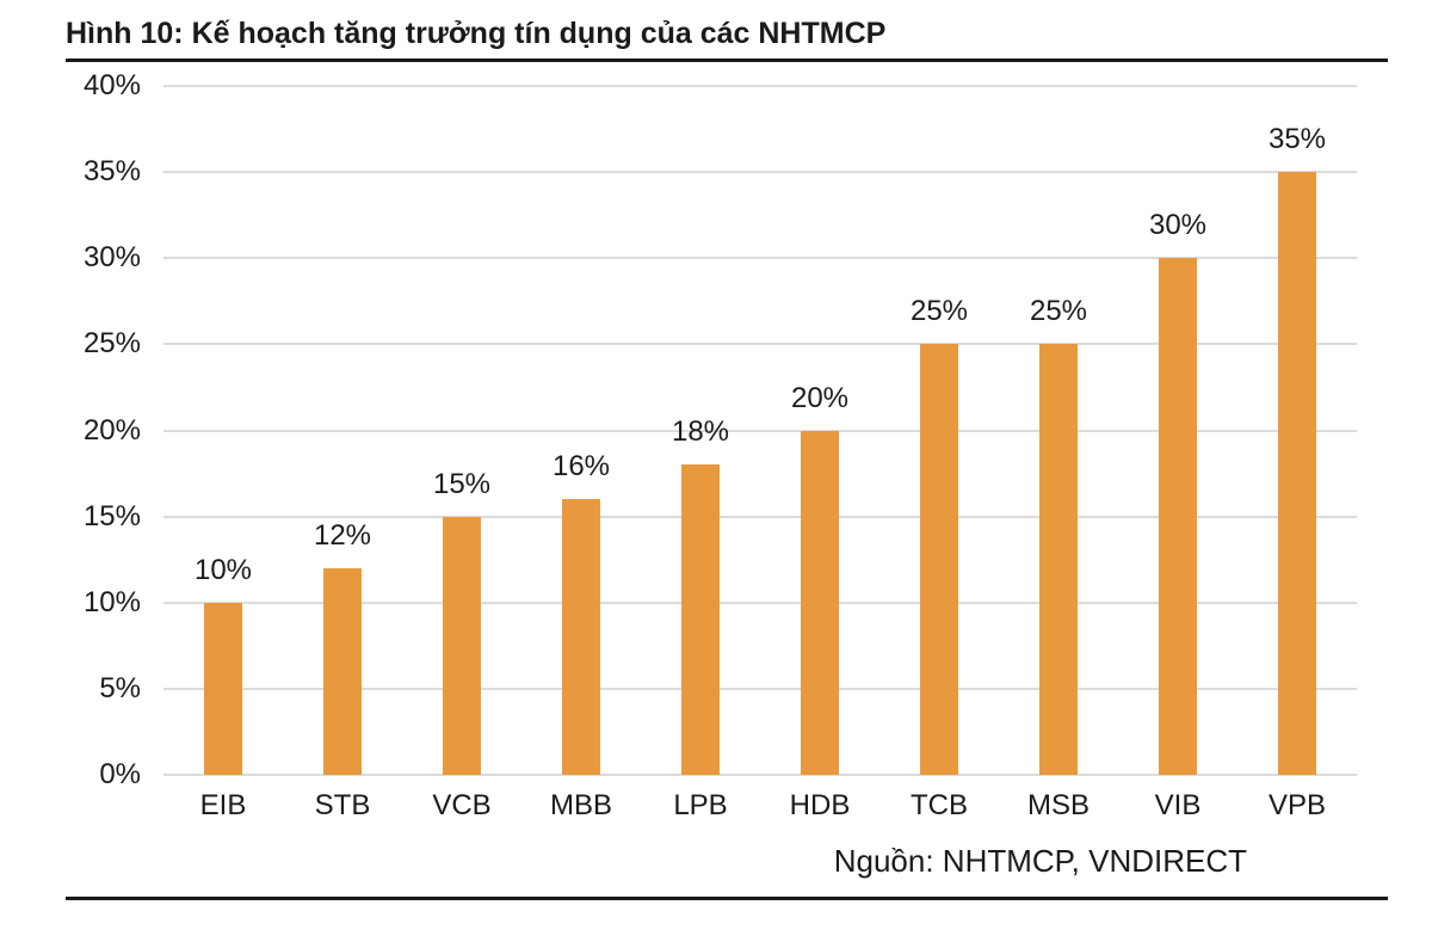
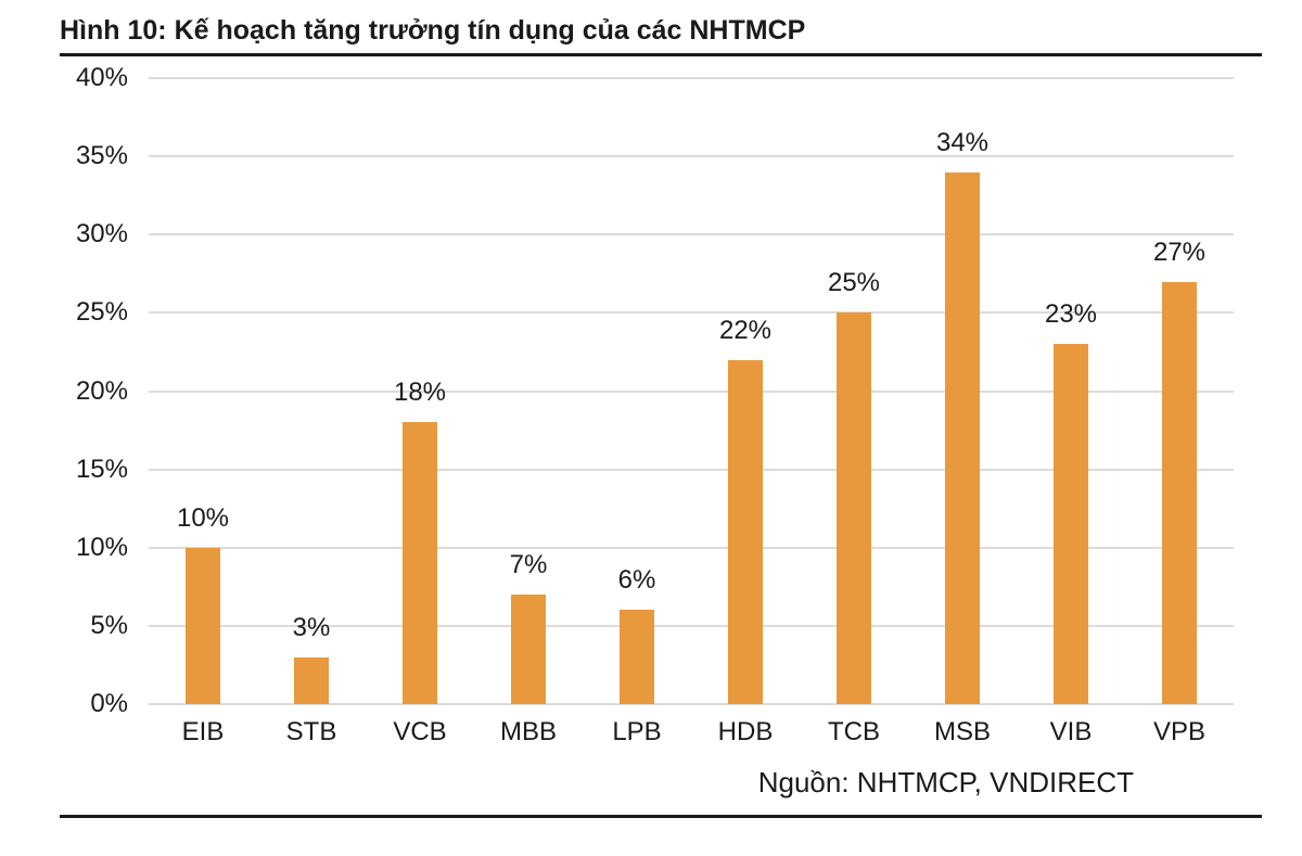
STB: 12% -> 3%
VCB: 15% -> 18%
MBB: 16% -> 7%
LPB: 18% -> 6%
HDB: 20% -> 22%
MSB: 25% -> 34%
VIB: 30% -> 23%
VPB: 35% -> 27%
